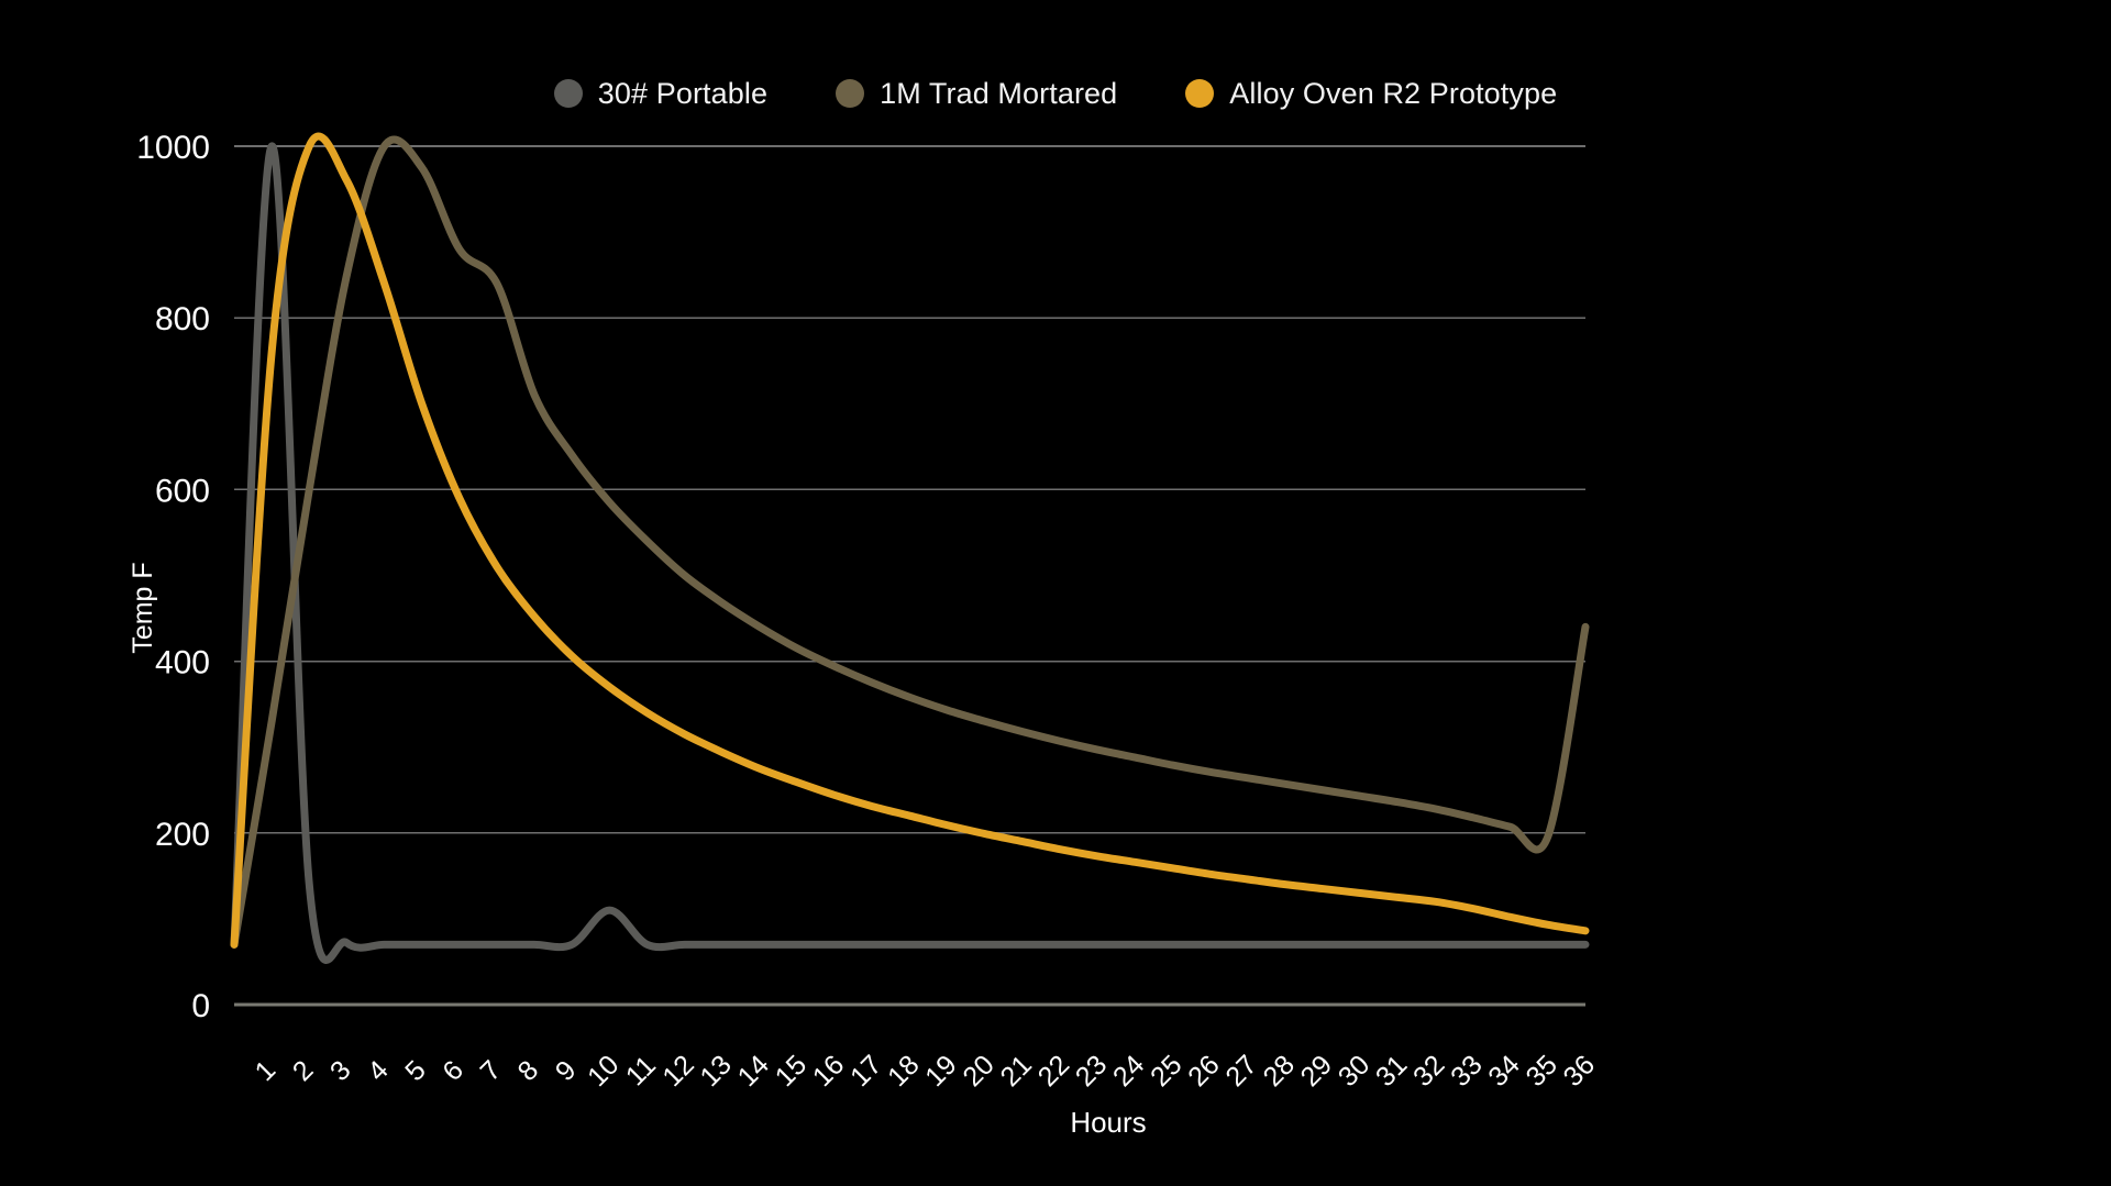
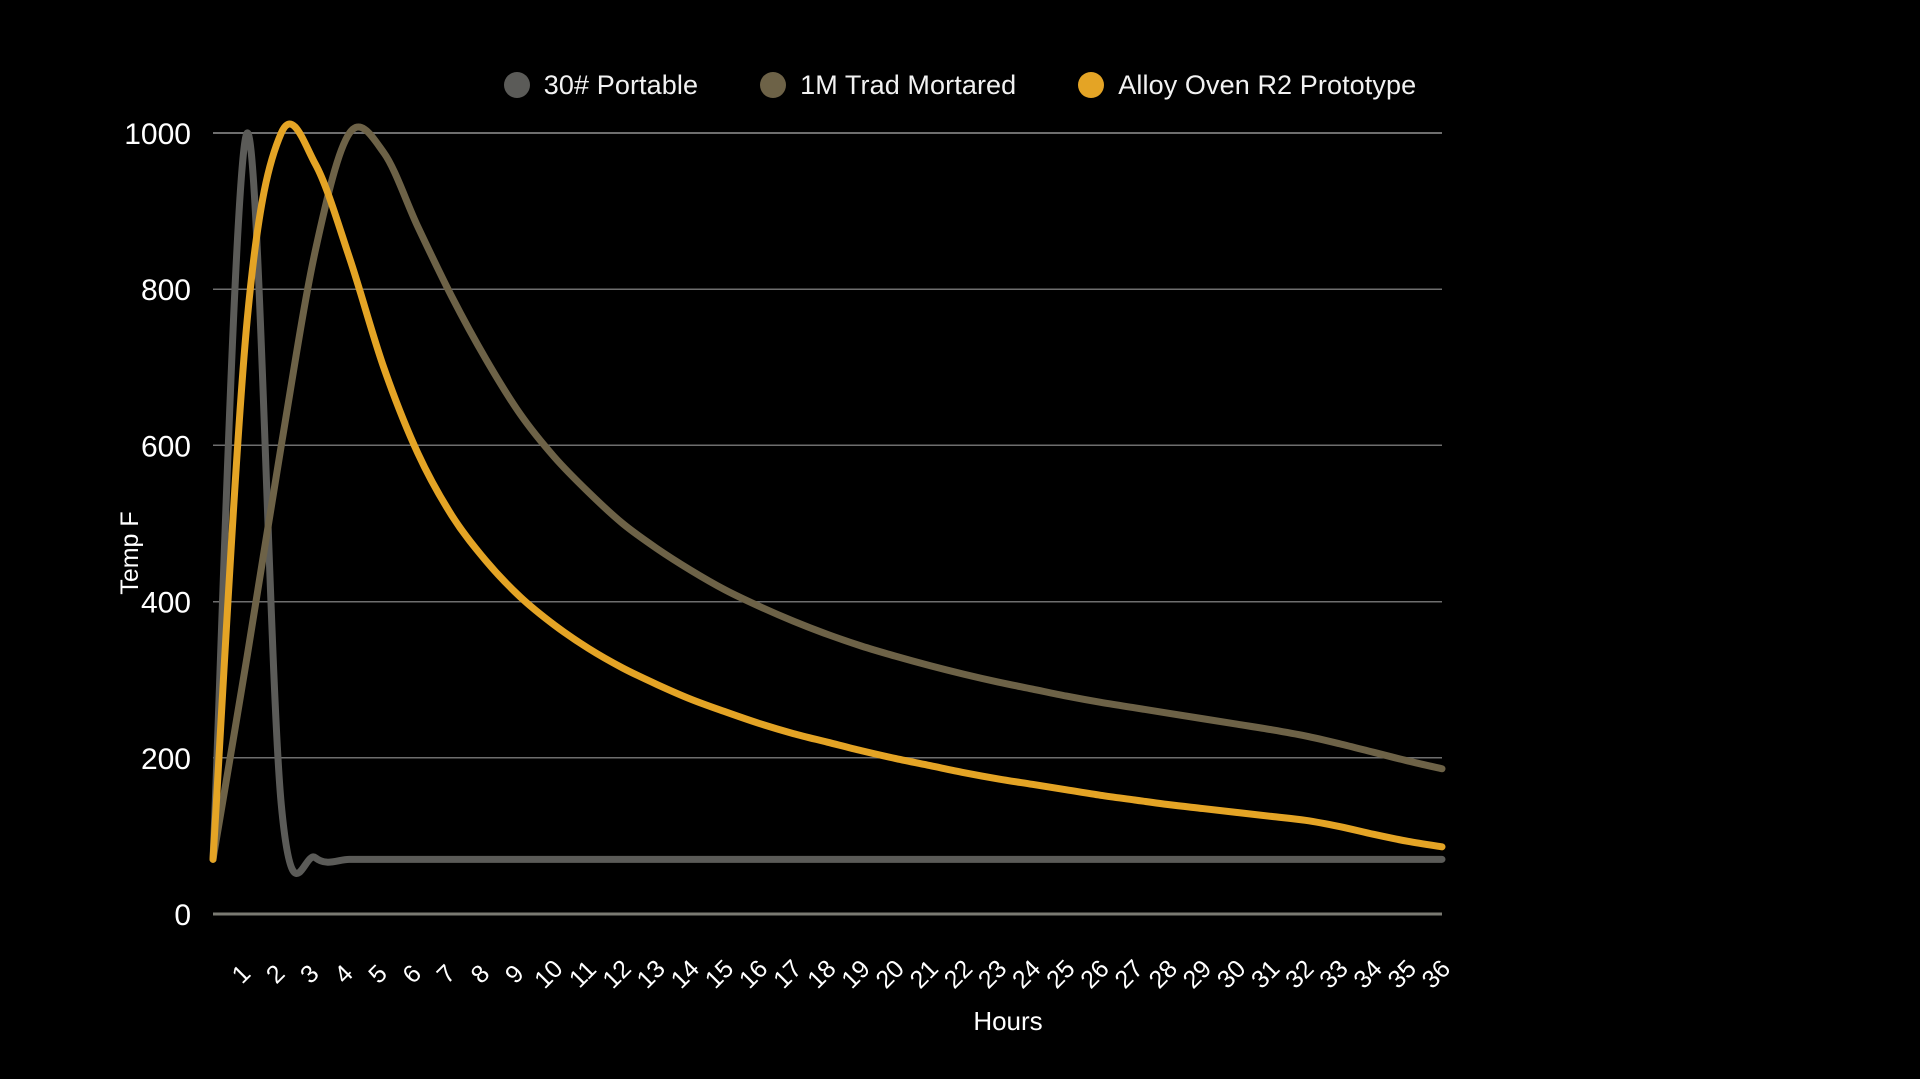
1M Trad Mortared/7: 840 -> 790
30# Portable/10: 110 -> 70
1M Trad Mortared/36: 440 -> 190
